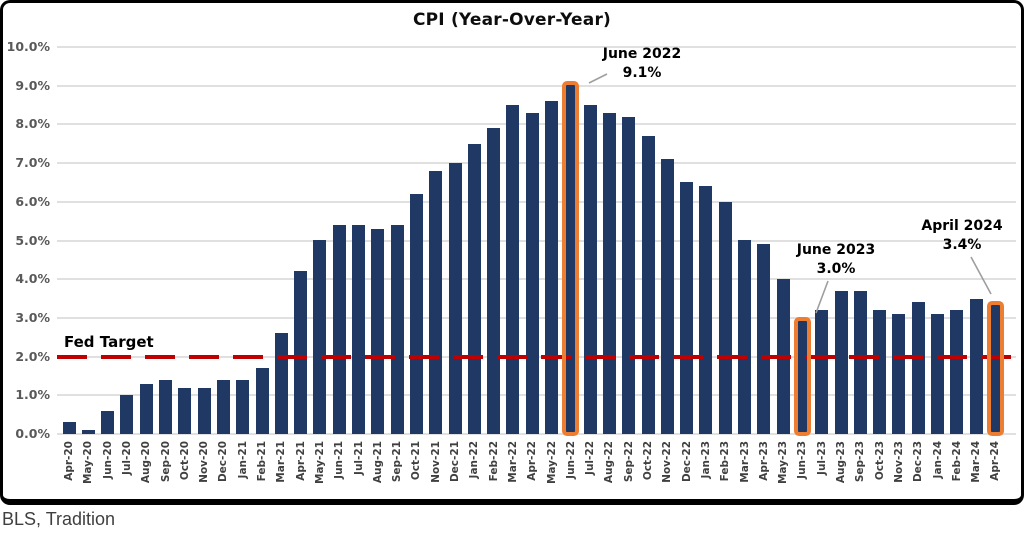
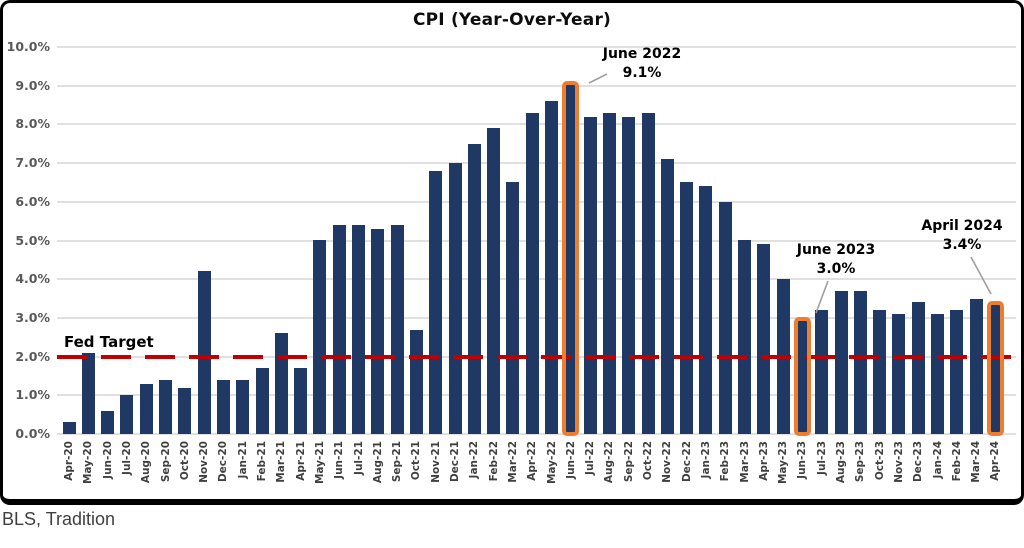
May-20: 0.1% -> 2.1%
Nov-20: 1.2% -> 4.2%
Apr-21: 4.2% -> 1.7%
Oct-21: 6.2% -> 2.7%
Mar-22: 8.5% -> 6.5%
Jul-22: 8.5% -> 8.2%
Oct-22: 7.7% -> 8.3%
